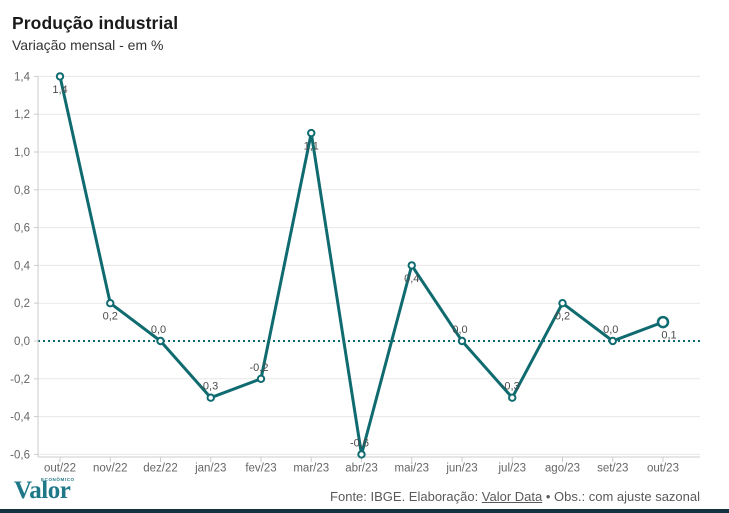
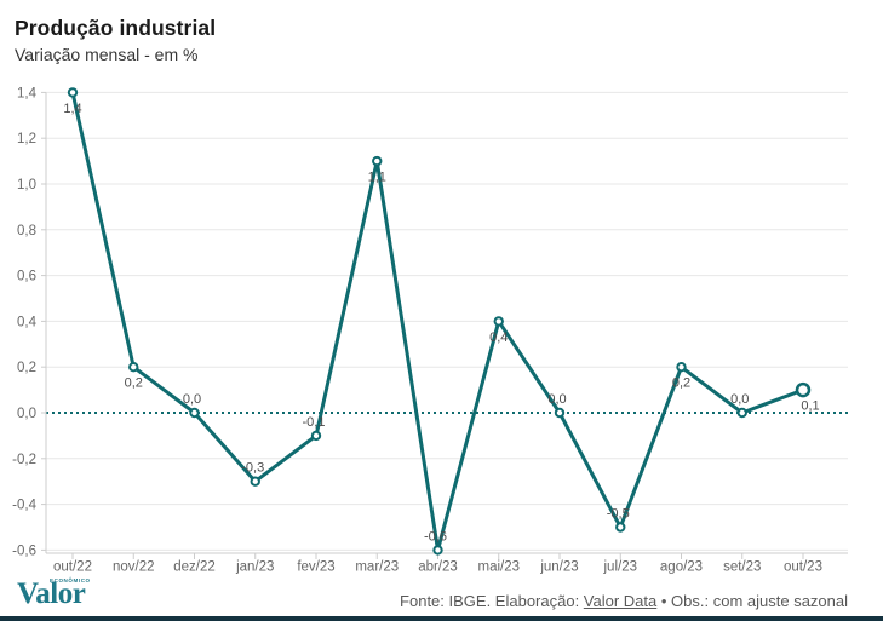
fev/23: -0,2 -> -0,1
jul/23: -0,3 -> -0,5
